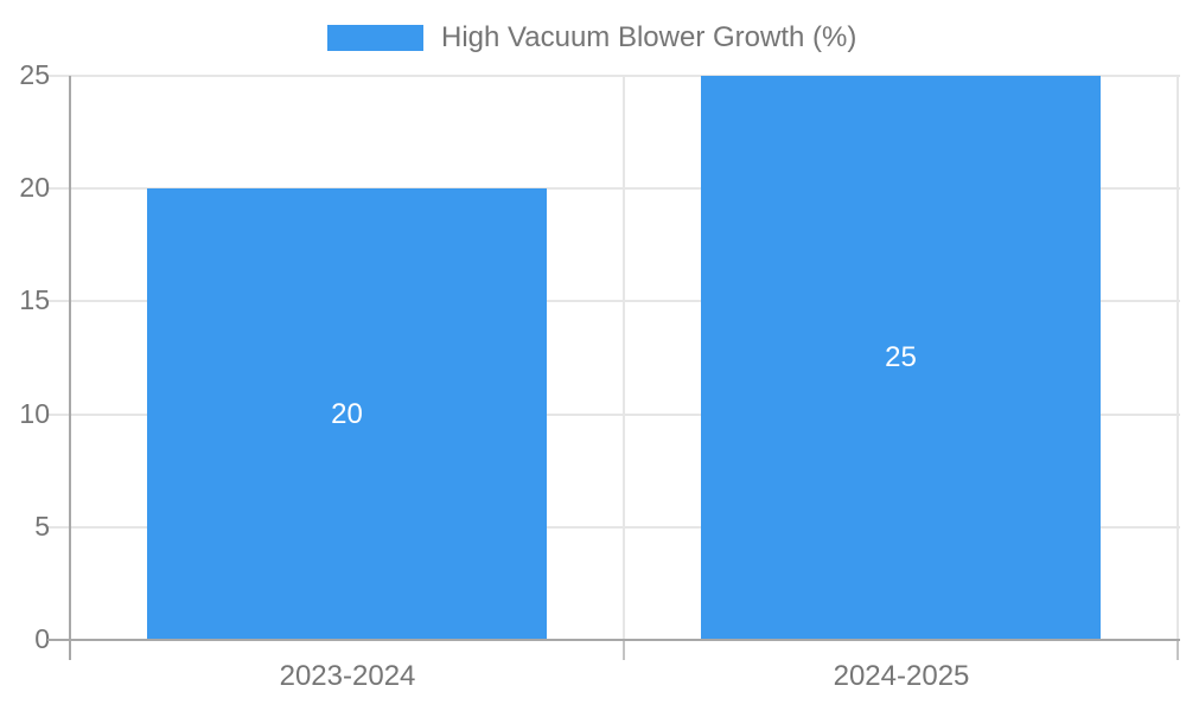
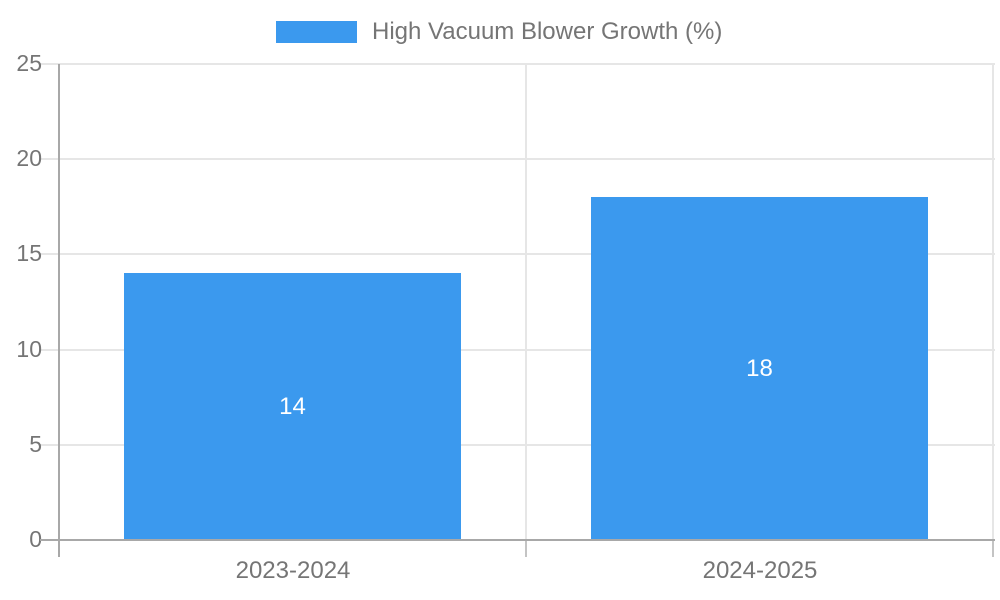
2023-2024: 20 -> 14
2024-2025: 25 -> 18
